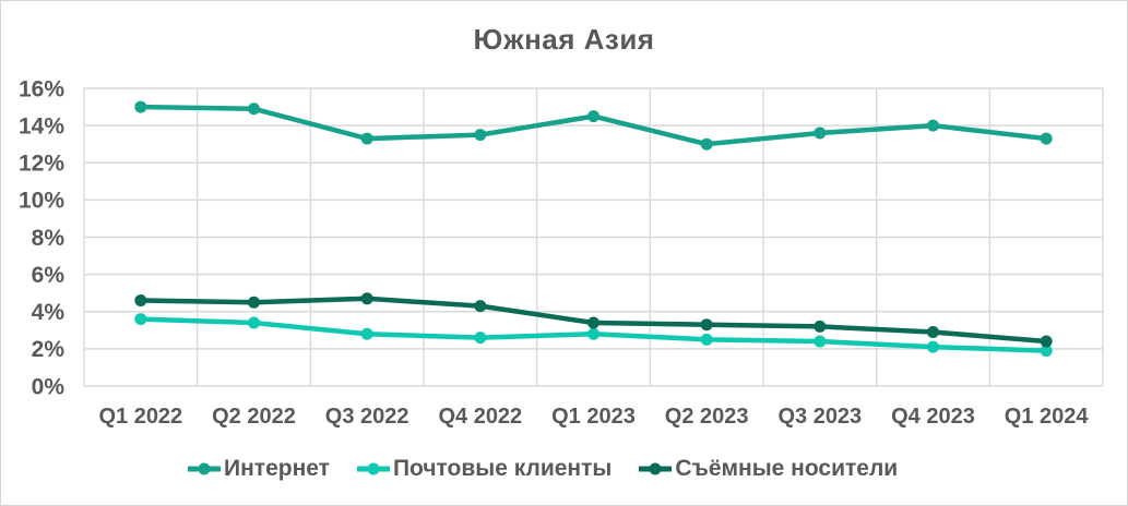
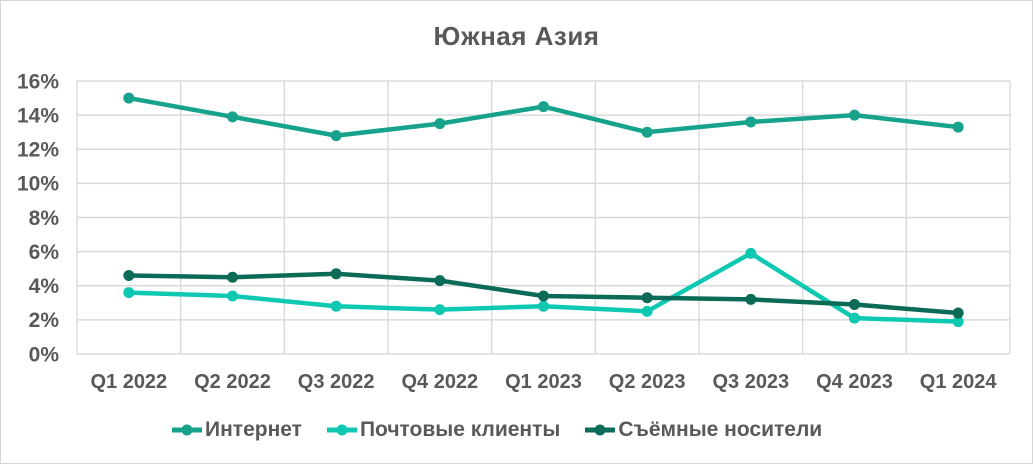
Интернет/Q2 2022: 14.9% -> 13.9%
Интернет/Q3 2022: 13.3% -> 12.8%
Почтовые клиенты/Q3 2023: 2.4% -> 5.9%
